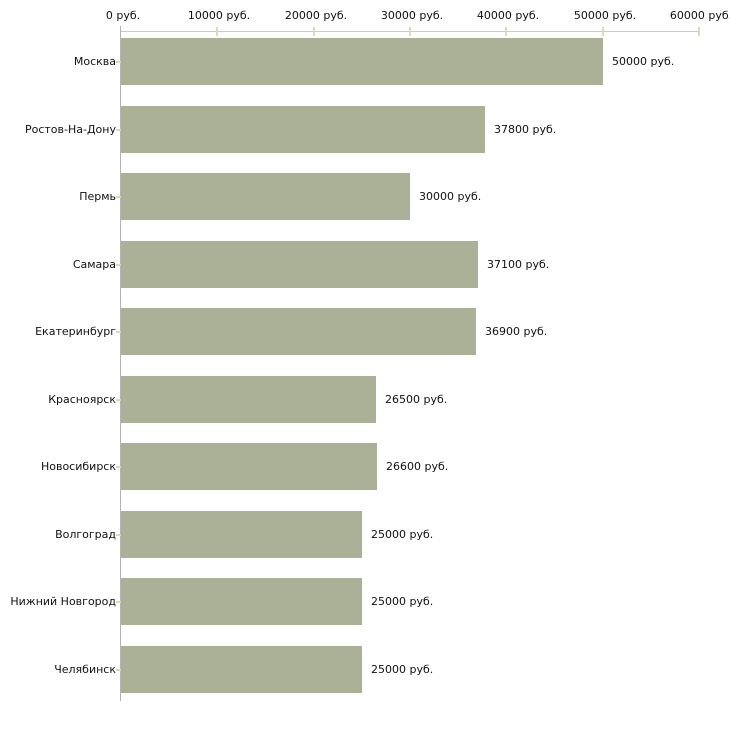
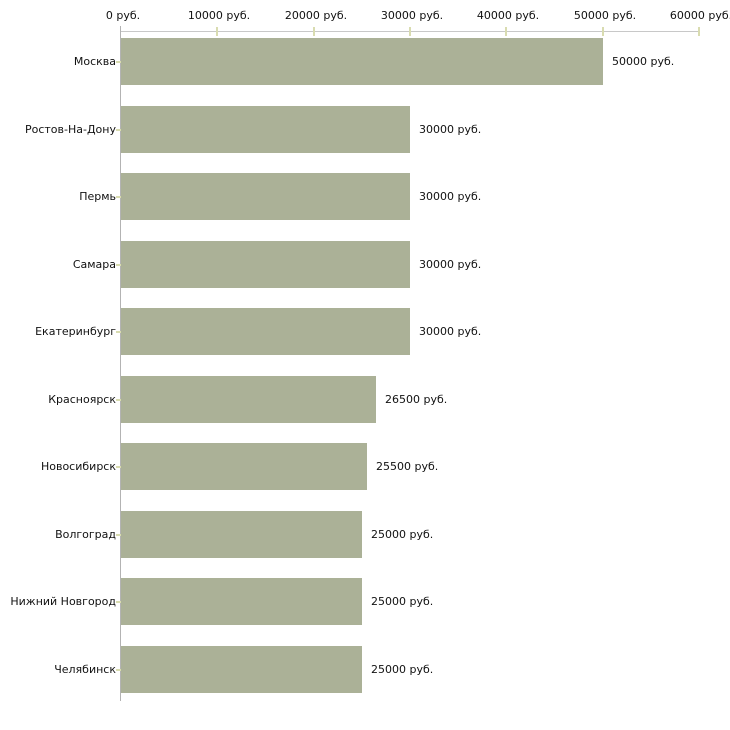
Ростов-На-Дону: 37800 -> 30000
Самара: 37100 -> 30000
Екатеринбург: 36900 -> 30000
Новосибирск: 26600 -> 25500
